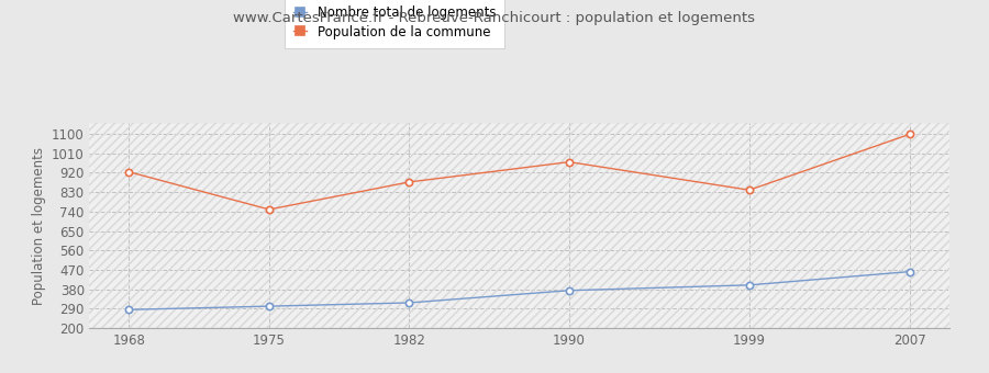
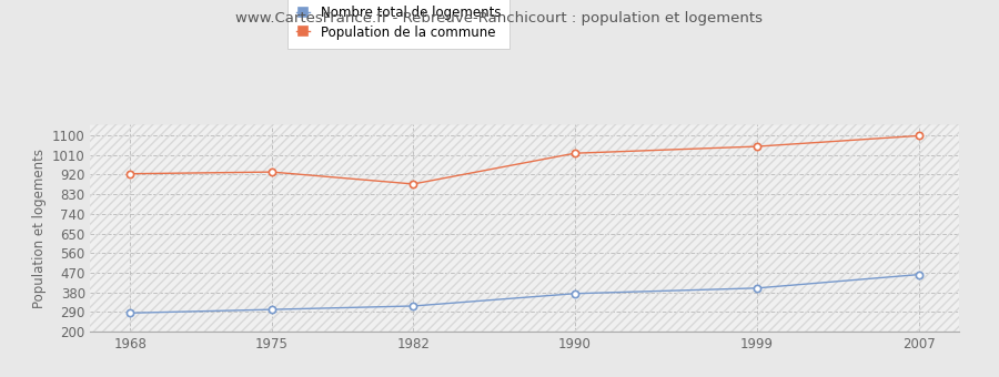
Population de la commune/1975: 750 -> 930
Population de la commune/1990: 970 -> 1020
Population de la commune/1999: 840 -> 1050
